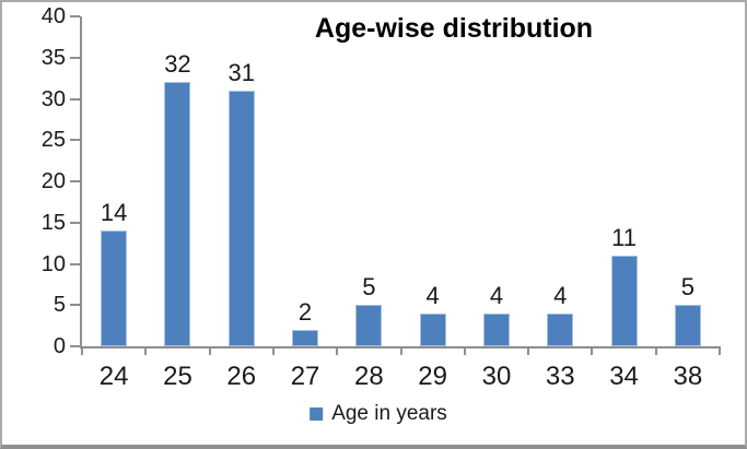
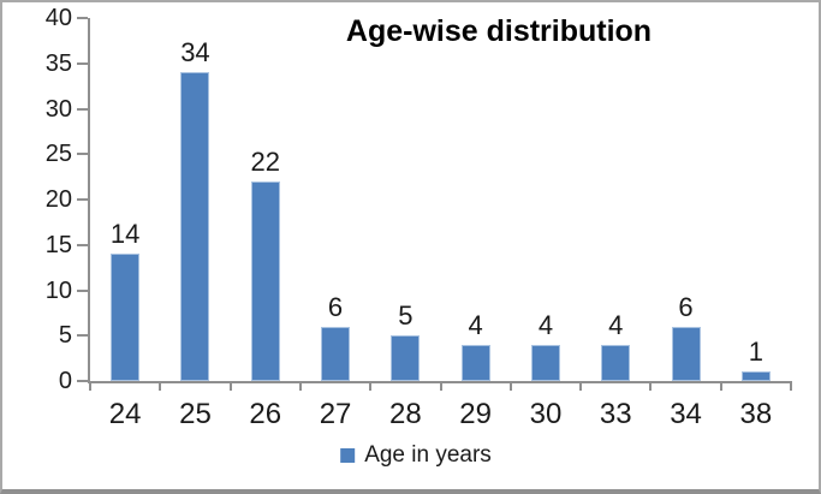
25: 32 -> 34
26: 31 -> 22
27: 2 -> 6
34: 11 -> 6
38: 5 -> 1
